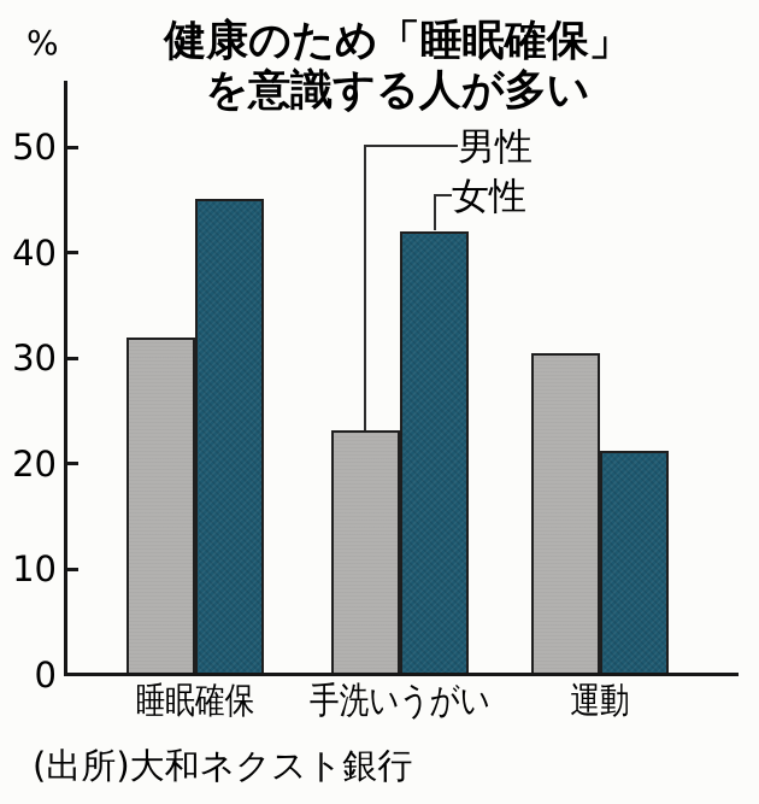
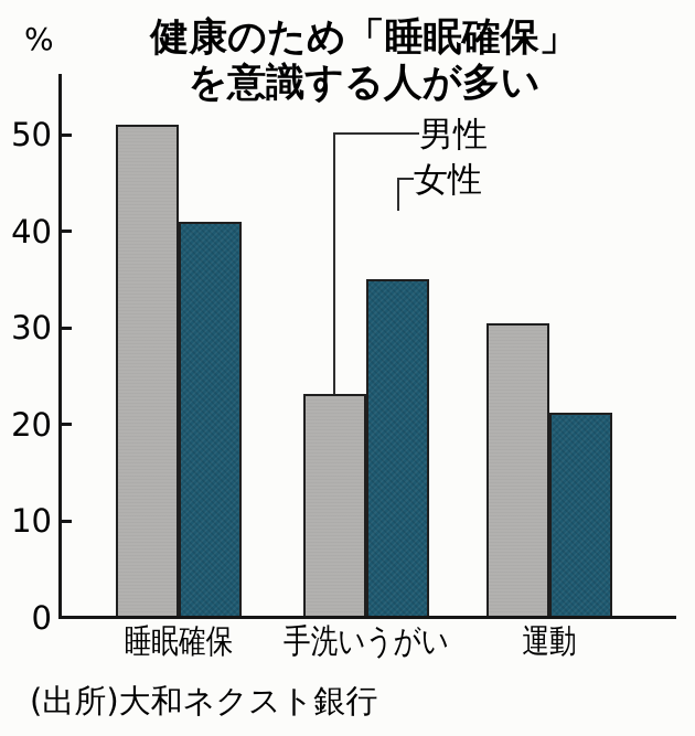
男性/睡眠確保: 32 -> 51
女性/睡眠確保: 45 -> 41
女性/手洗いうがい: 42 -> 35
